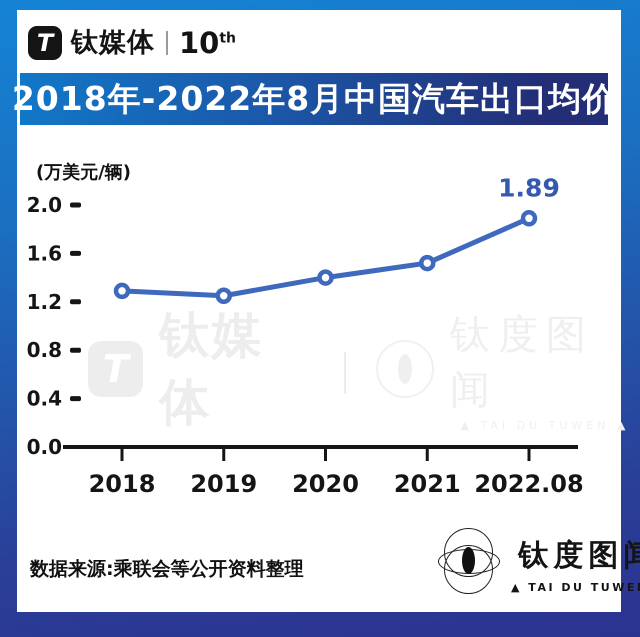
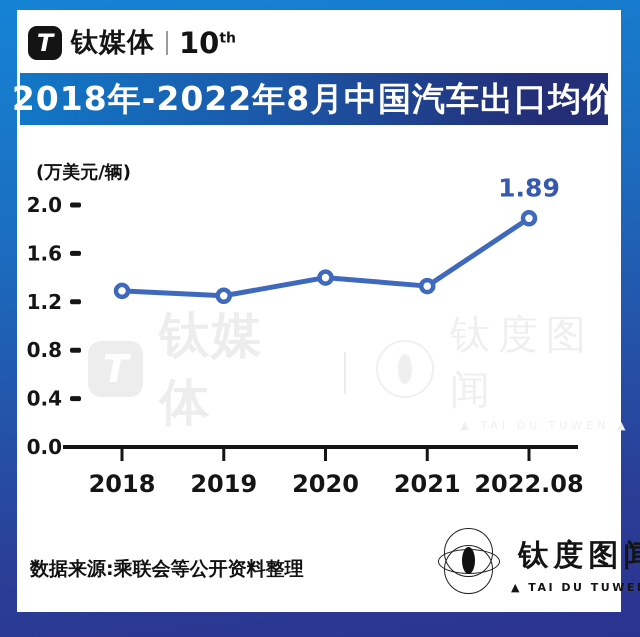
2021: 1.52 -> 1.33
